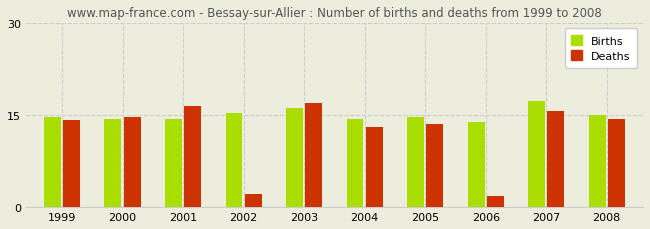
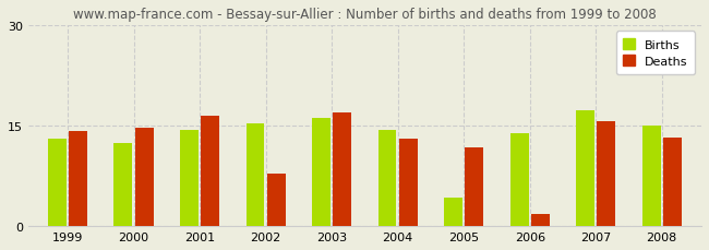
Births/1999: 14.7 -> 13.0
Births/2000: 14.3 -> 12.4
Deaths/2002: 2.2 -> 7.8
Births/2005: 14.7 -> 4.2
Deaths/2005: 13.5 -> 11.8
Deaths/2008: 14.3 -> 13.2
